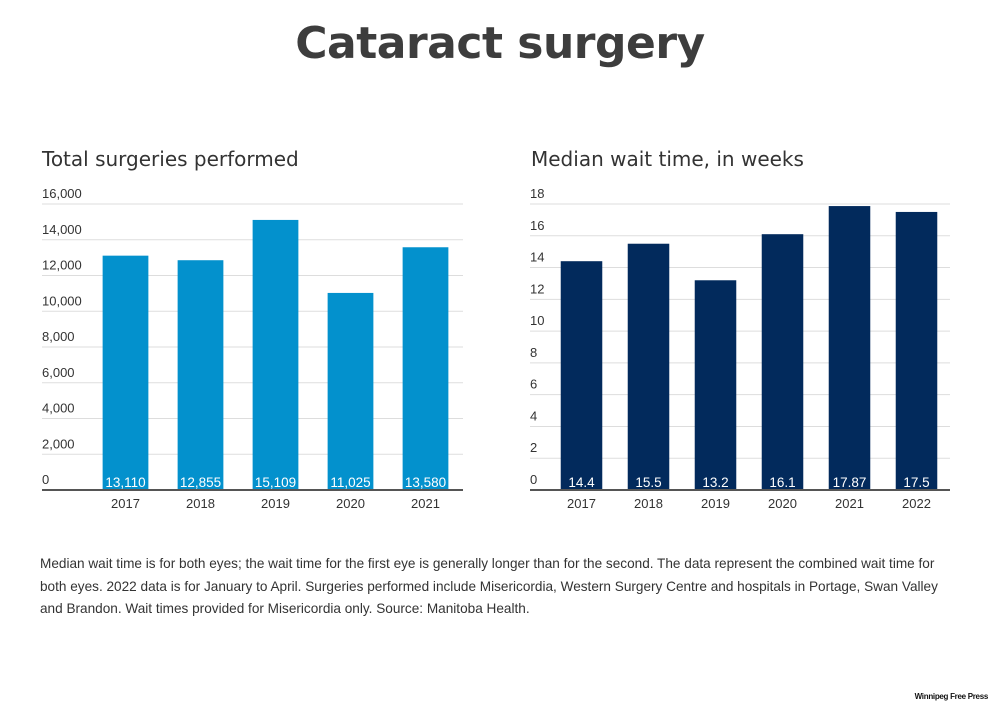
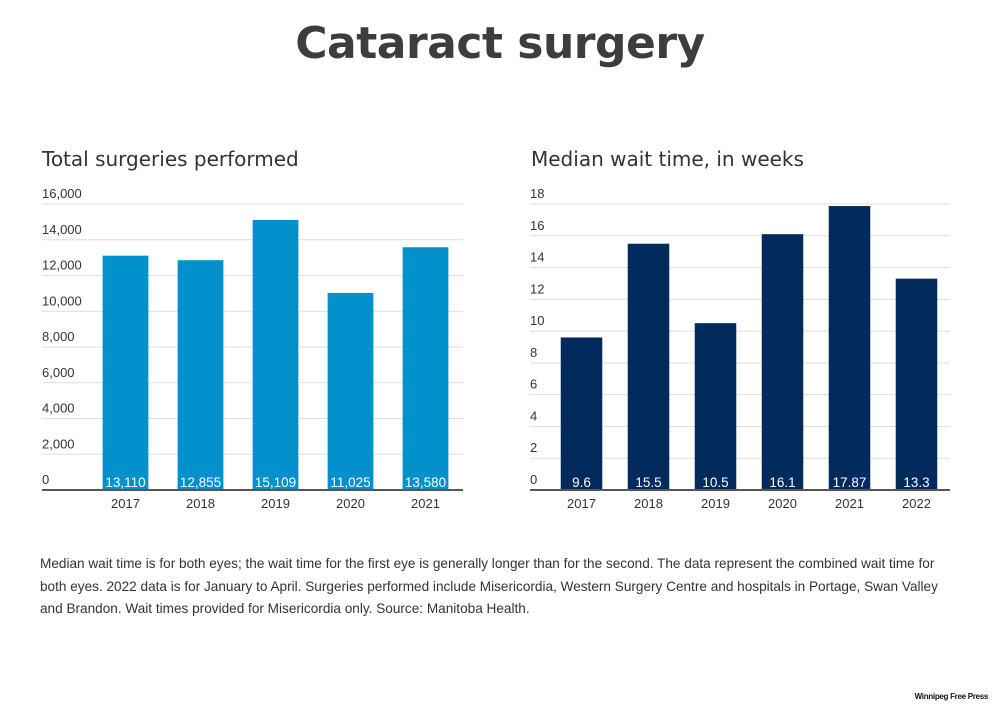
Median wait time, in weeks/2017: 14.4 -> 9.6
Median wait time, in weeks/2019: 13.2 -> 10.5
Median wait time, in weeks/2022: 17.5 -> 13.3
